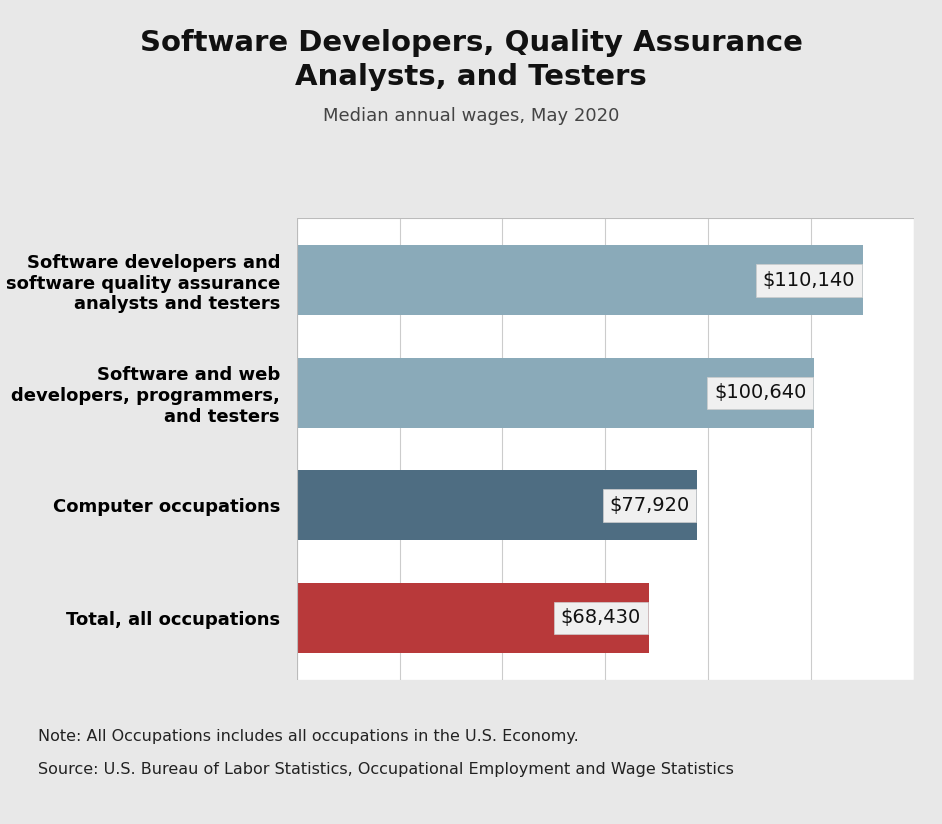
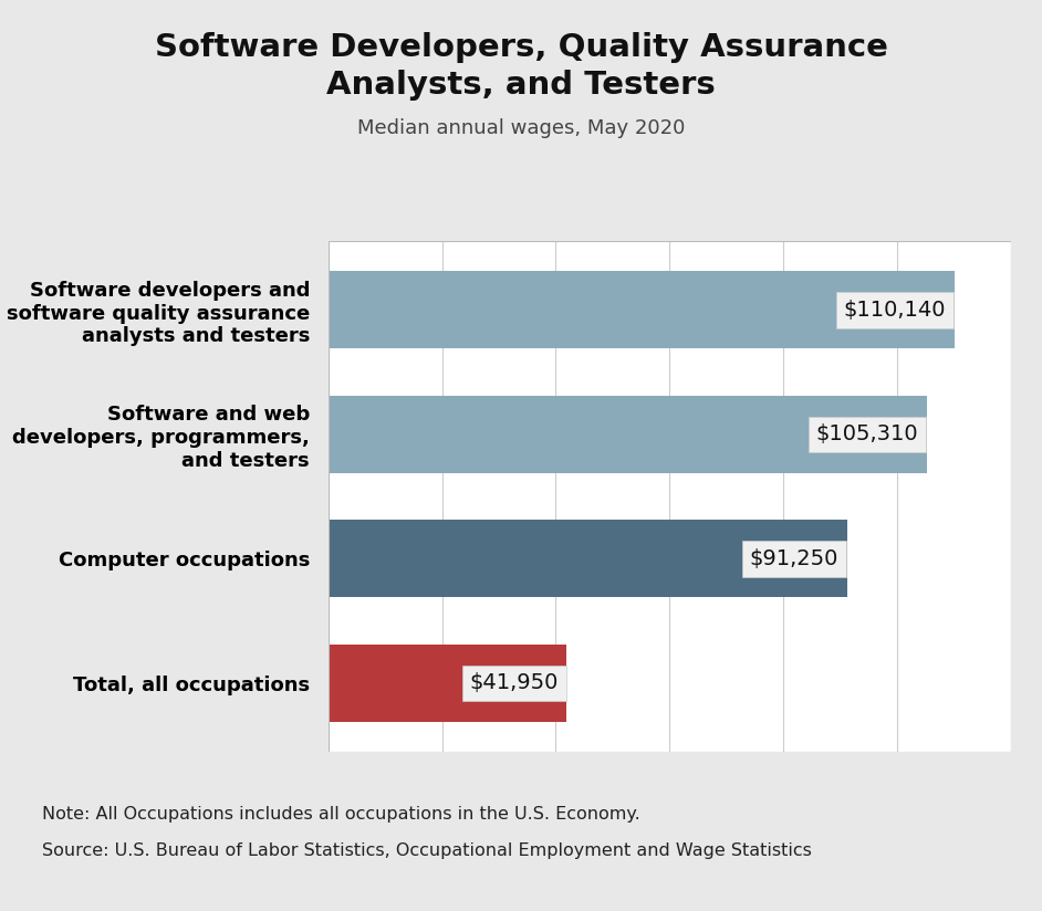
Software and web developers, programmers, and testers: $100,640 -> $105,310
Computer occupations: $77,920 -> $91,250
Total, all occupations: $68,430 -> $41,950
